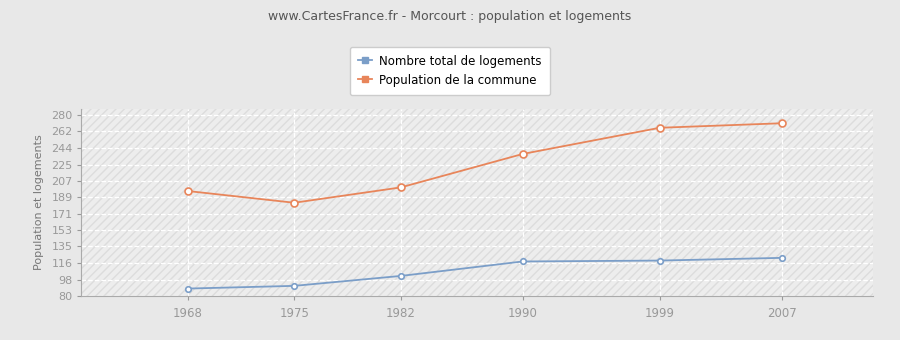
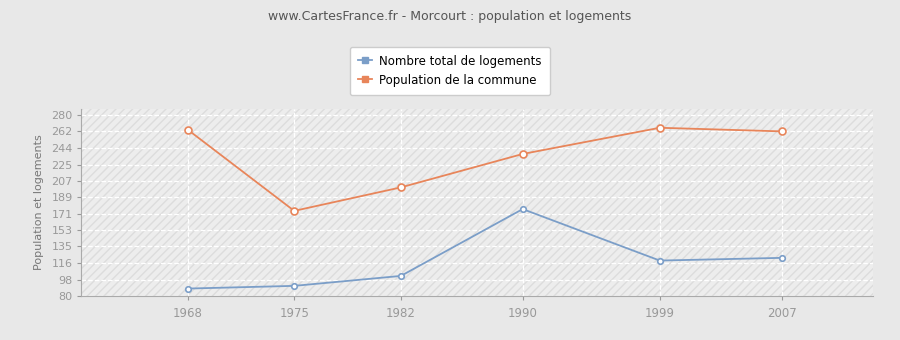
Population de la commune/1968: 196 -> 264
Population de la commune/1975: 183 -> 174
Nombre total de logements/1990: 118 -> 176
Population de la commune/2007: 271 -> 262
